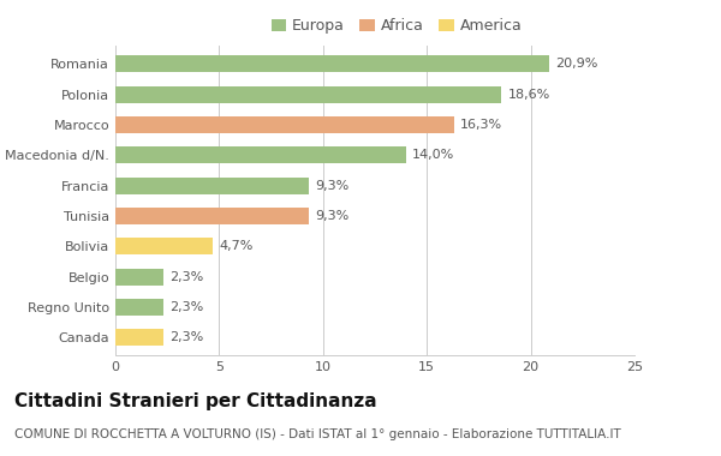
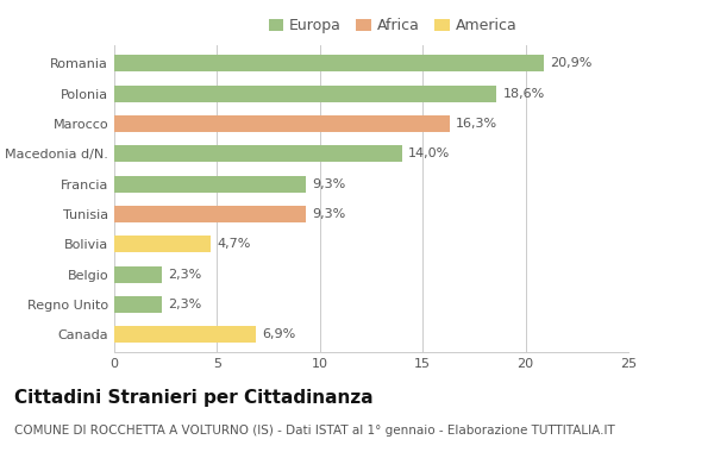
Canada: 2,3% -> 6,9%
